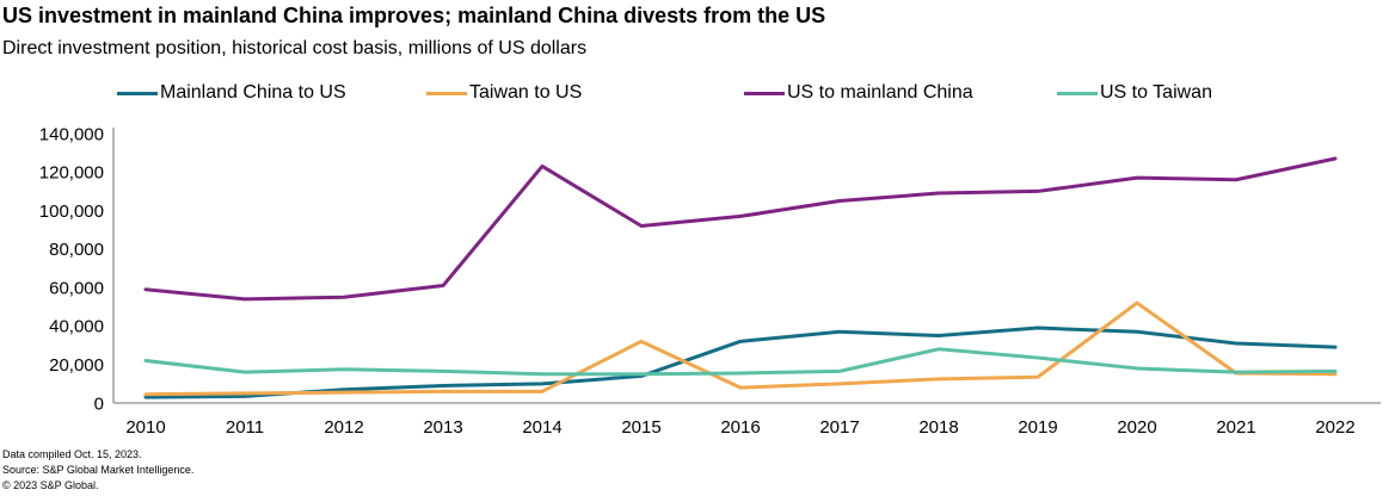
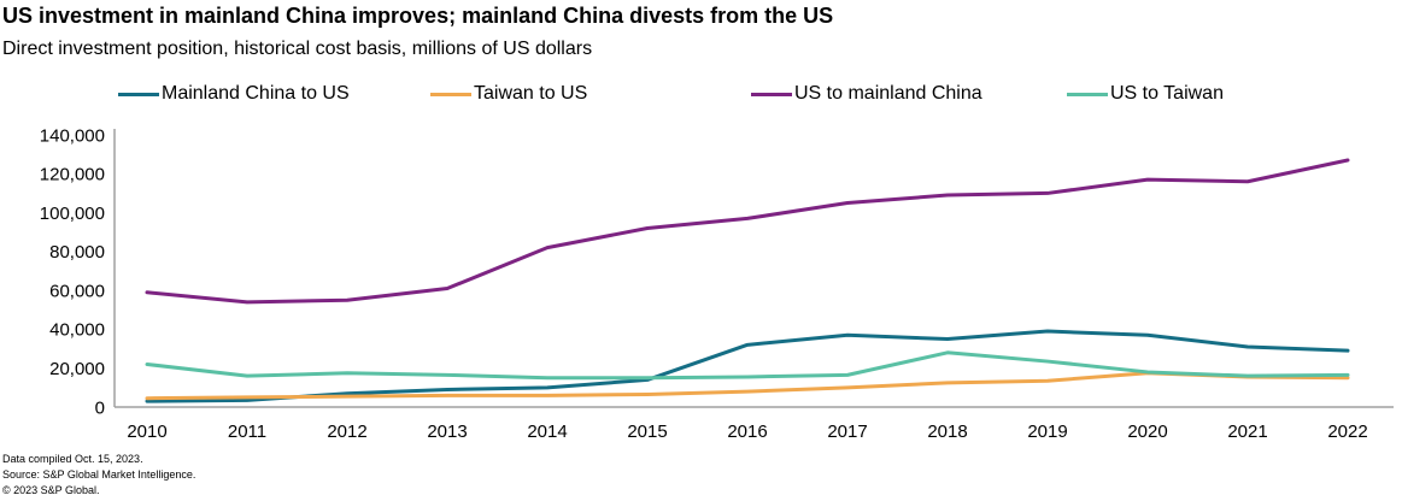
US to mainland China/2014: 123000 -> 82000
Taiwan to US/2015: 32000 -> 6000
Taiwan to US/2020: 52000 -> 18000
